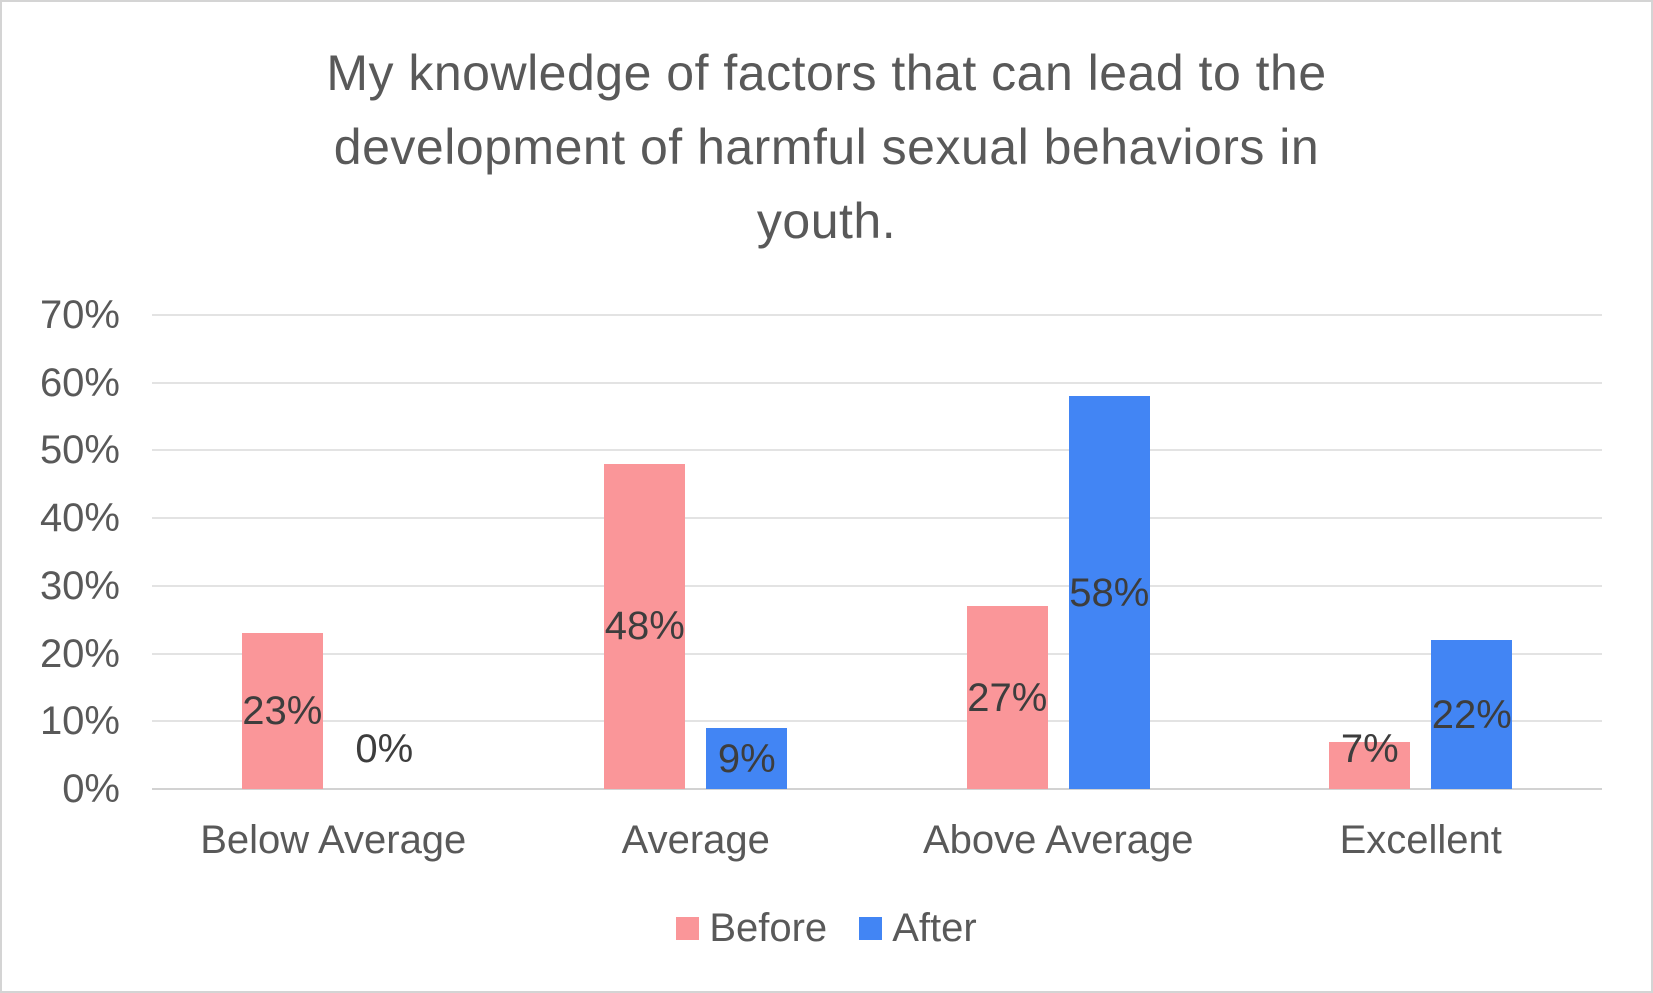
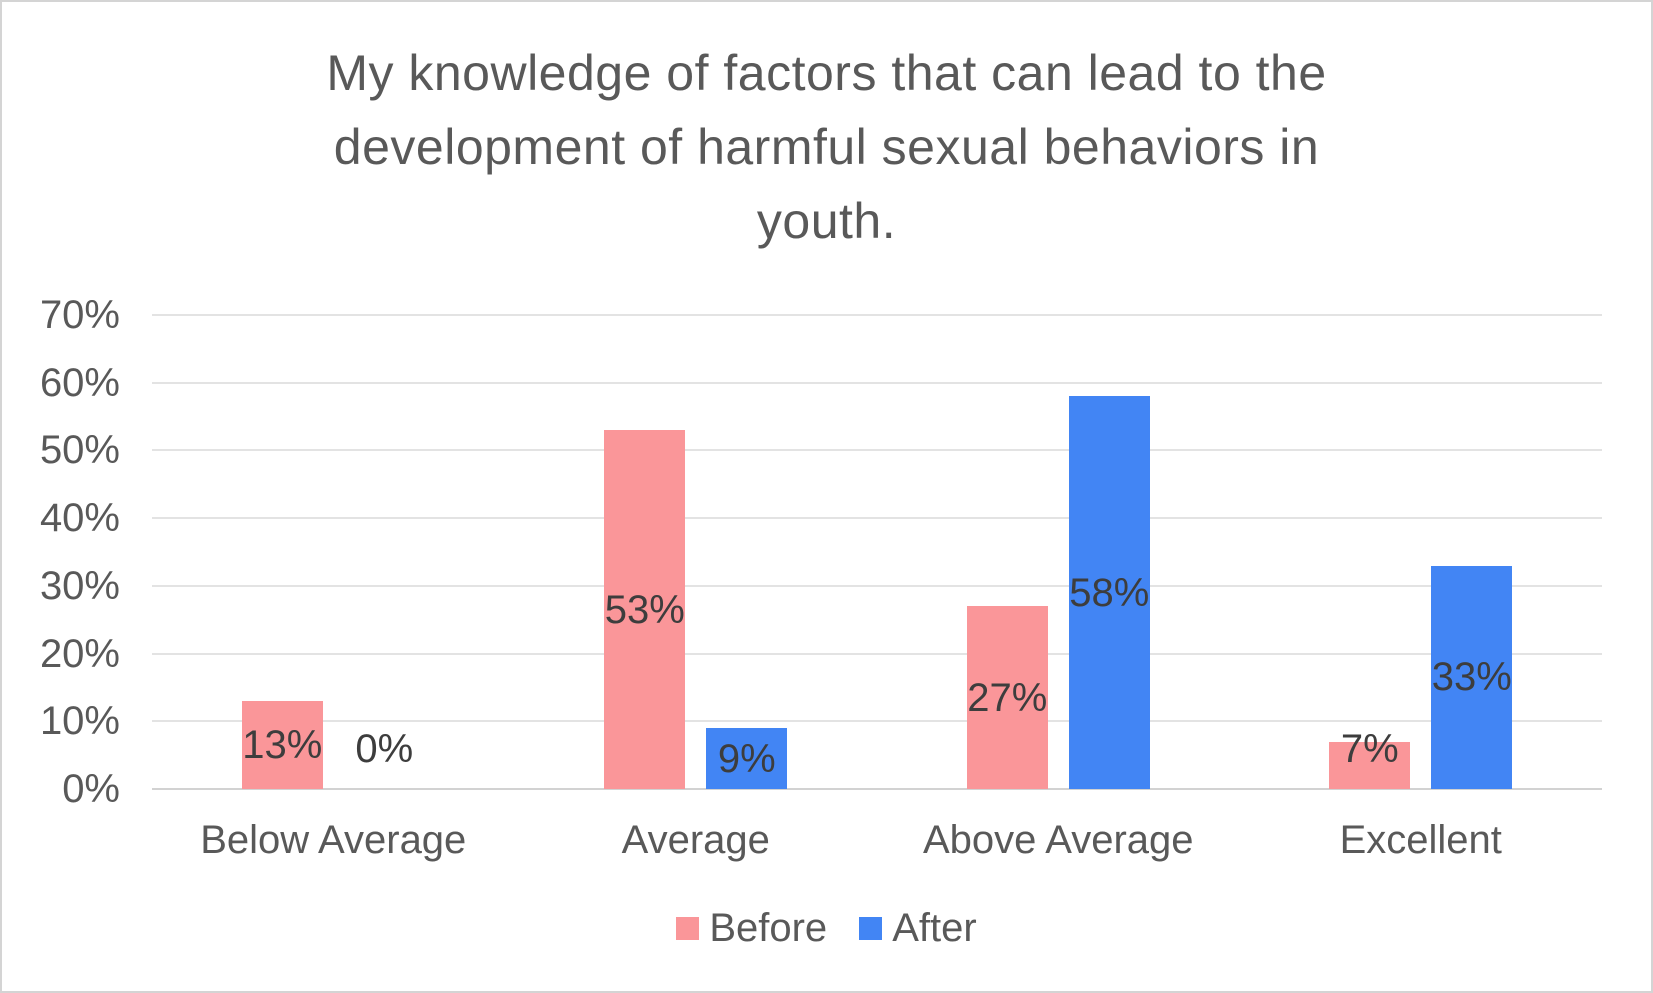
Before/Below Average: 23% -> 13%
Before/Average: 48% -> 53%
After/Excellent: 22% -> 33%
